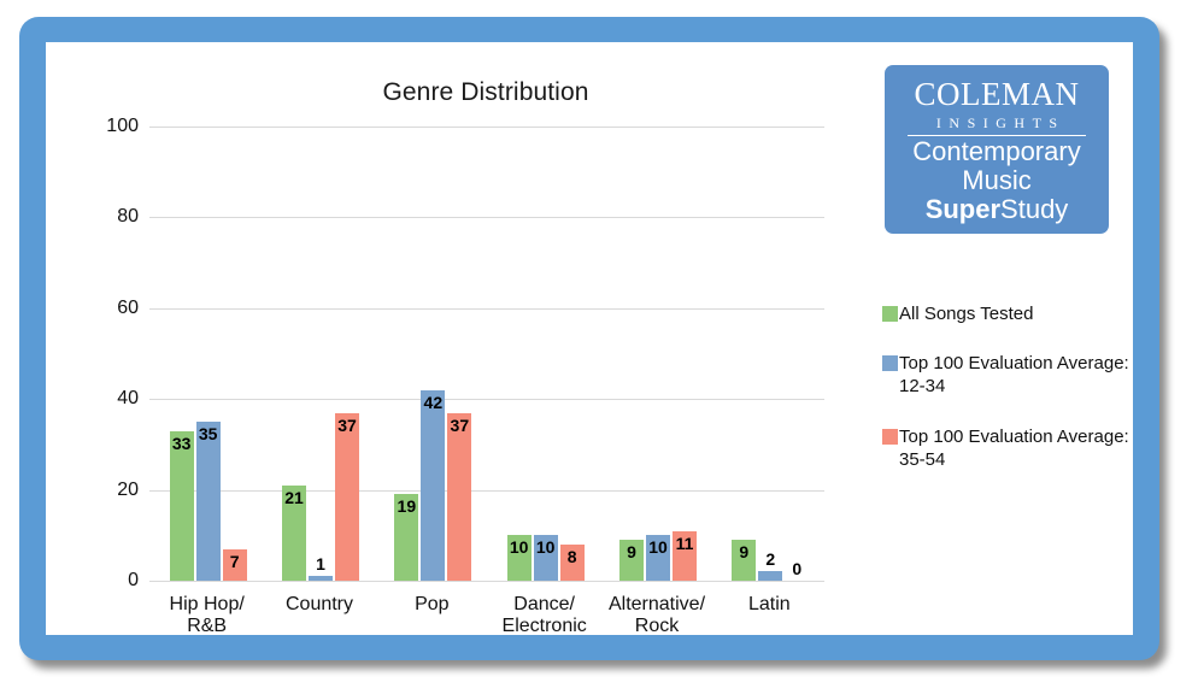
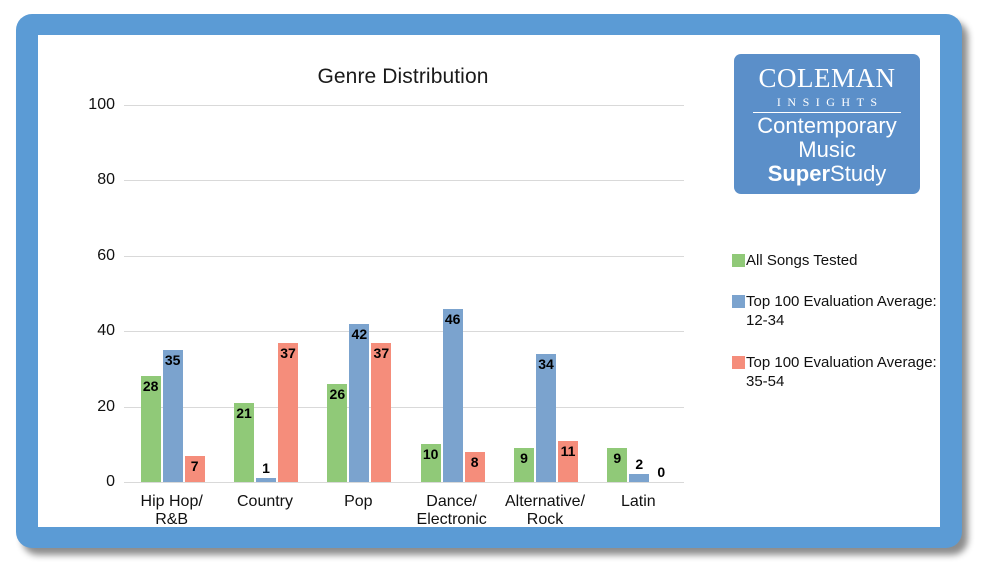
All Songs Tested/Hip Hop/ R&B: 33 -> 28
All Songs Tested/Pop: 19 -> 26
Top 100 Evaluation Average: 12-34/Dance/ Electronic: 10 -> 46
Top 100 Evaluation Average: 12-34/Alternative/ Rock: 10 -> 34
